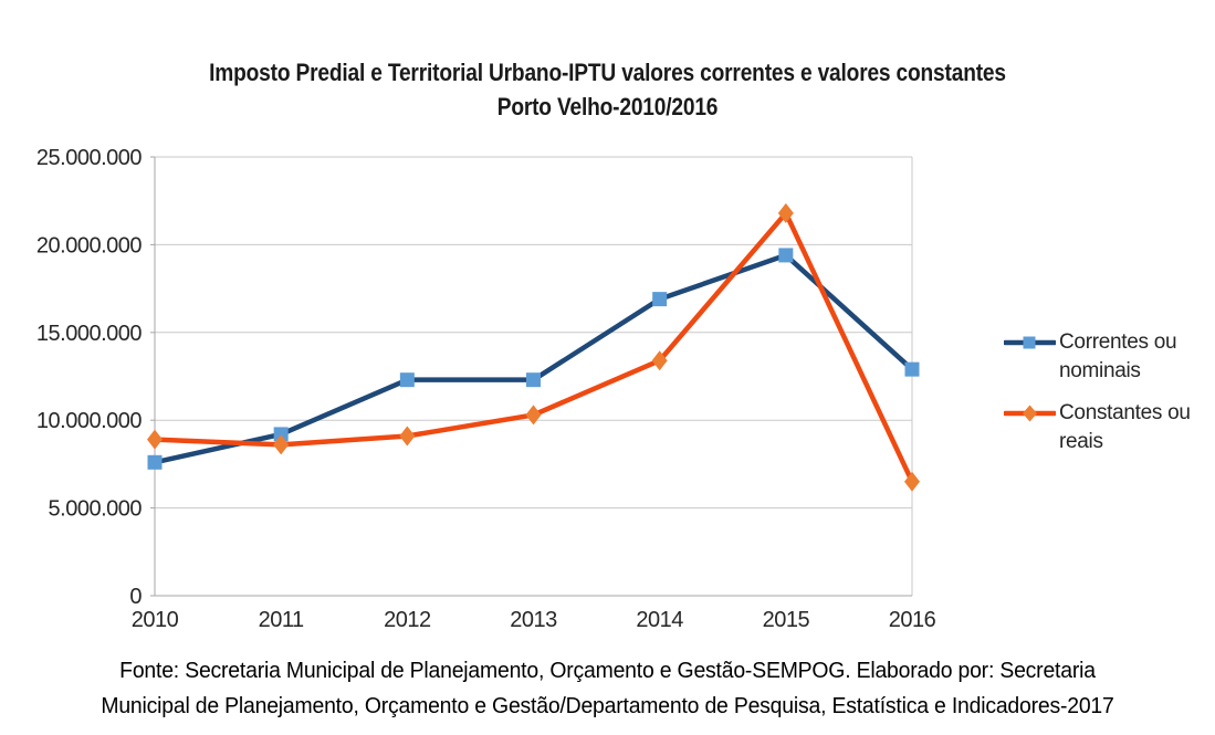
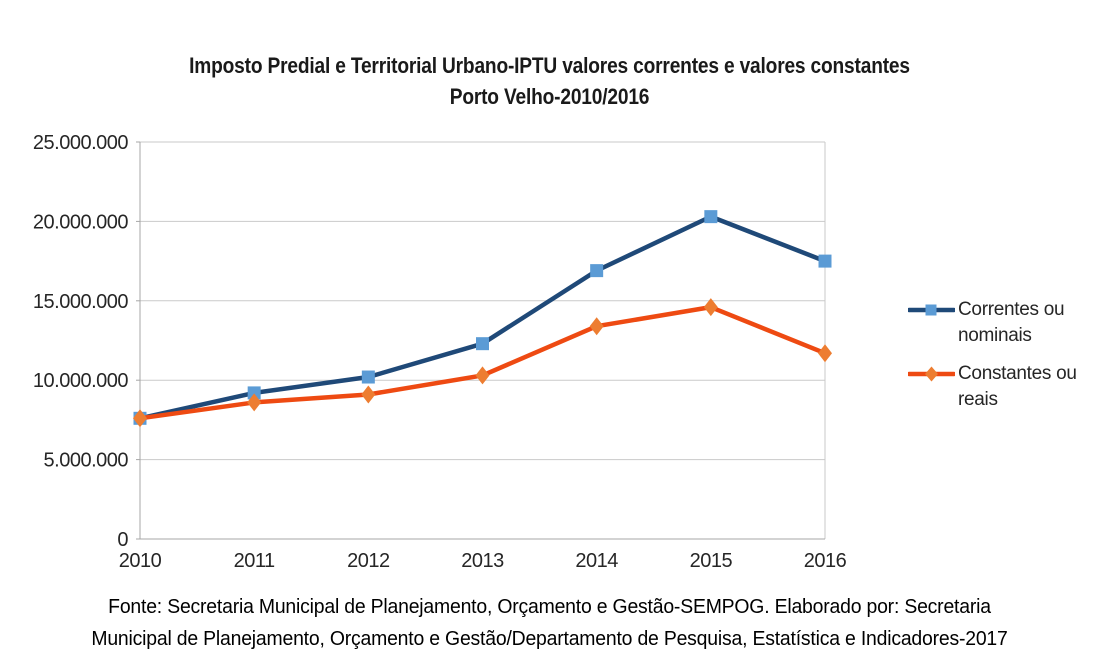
Constantes ou reais/2010: 8900000 -> 7600000
Correntes ou nominais/2012: 12300000 -> 10200000
Correntes ou nominais/2015: 19400000 -> 20300000
Constantes ou reais/2015: 21800000 -> 14600000
Correntes ou nominais/2016: 12900000 -> 17500000
Constantes ou reais/2016: 6500000 -> 11700000
